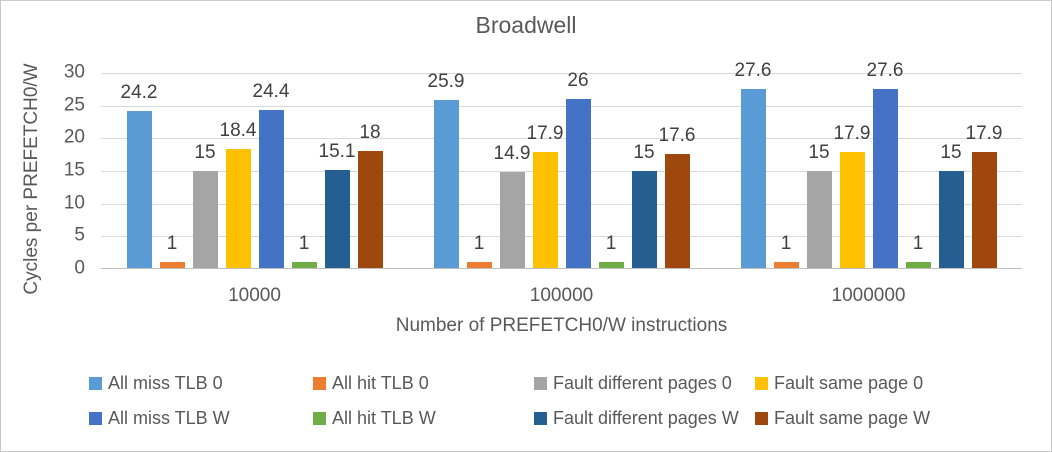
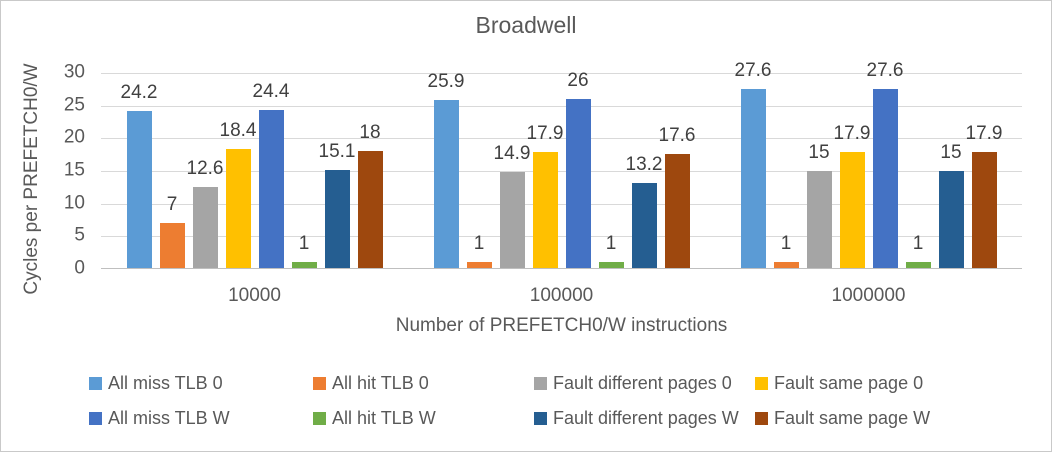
All hit TLB 0/10000: 1 -> 7
Fault different pages 0/10000: 15 -> 12.6
Fault different pages W/100000: 15 -> 13.2
